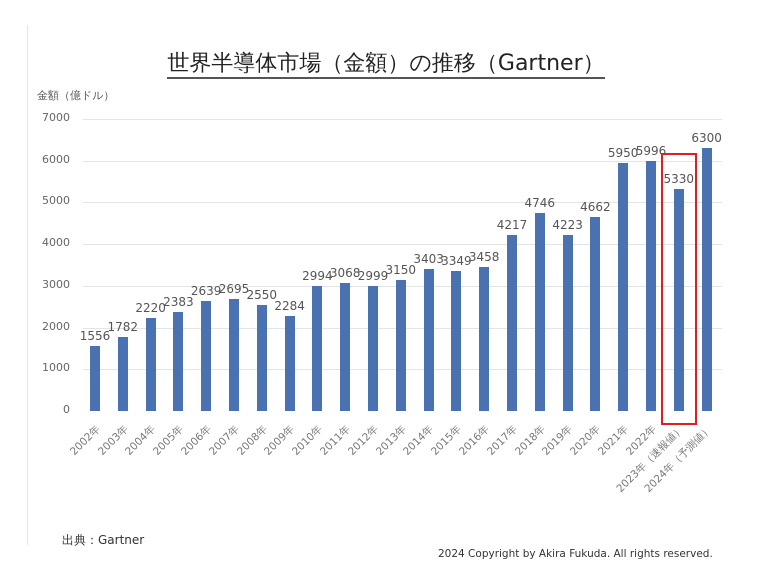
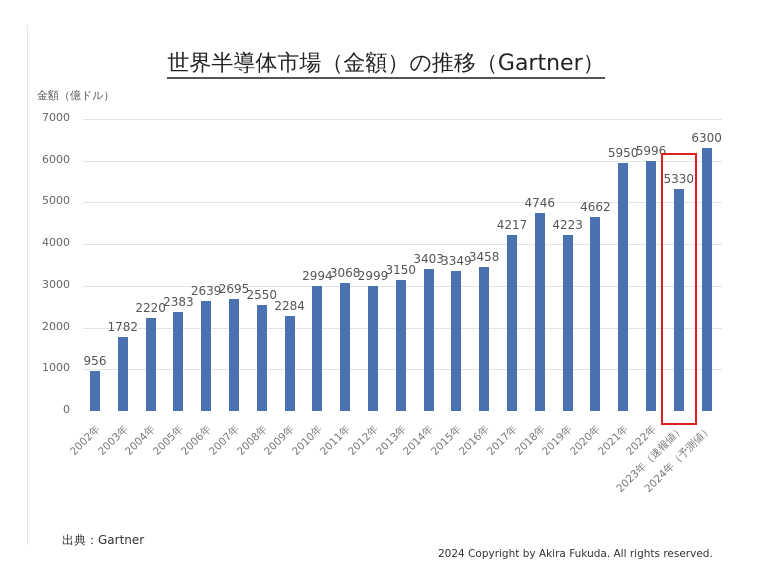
2002年: 1556 -> 956
